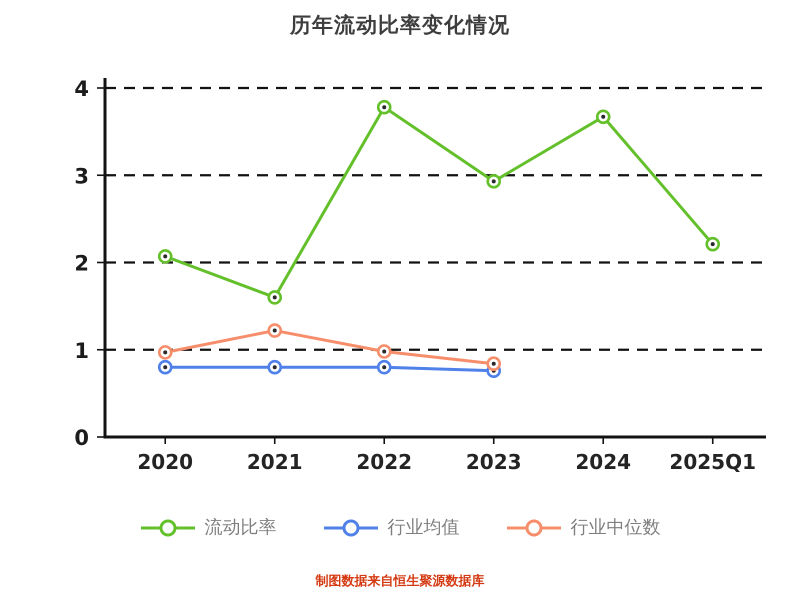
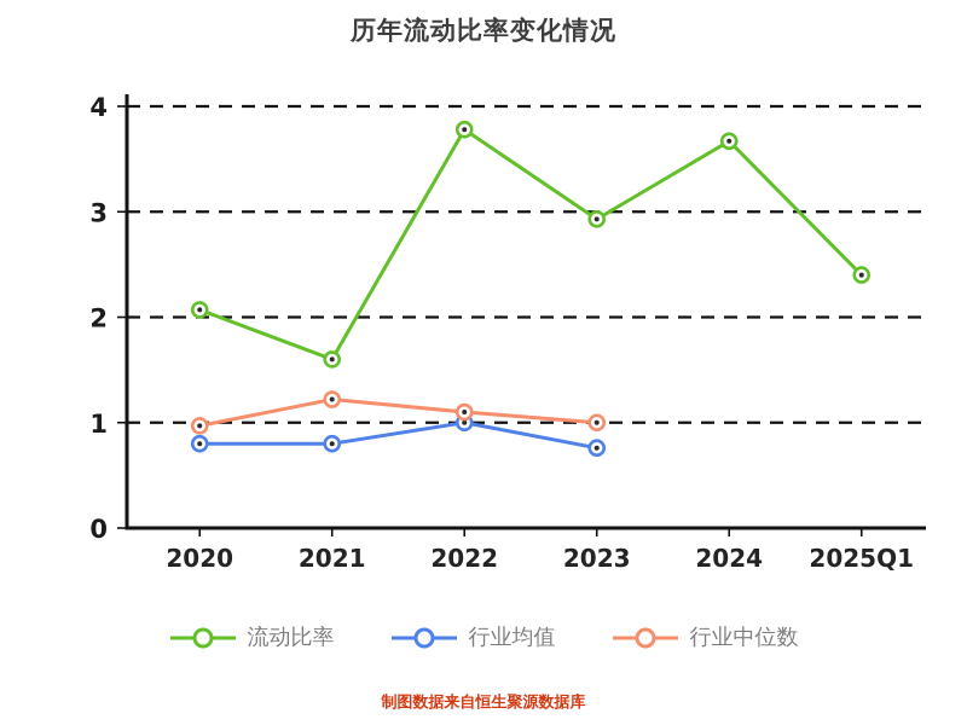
行业均值/2022: 0.8 -> 1.0
行业中位数/2022: 1.0 -> 1.1
行业中位数/2023: 0.8 -> 1.0
流动比率/2025Q1: 2.2 -> 2.4
